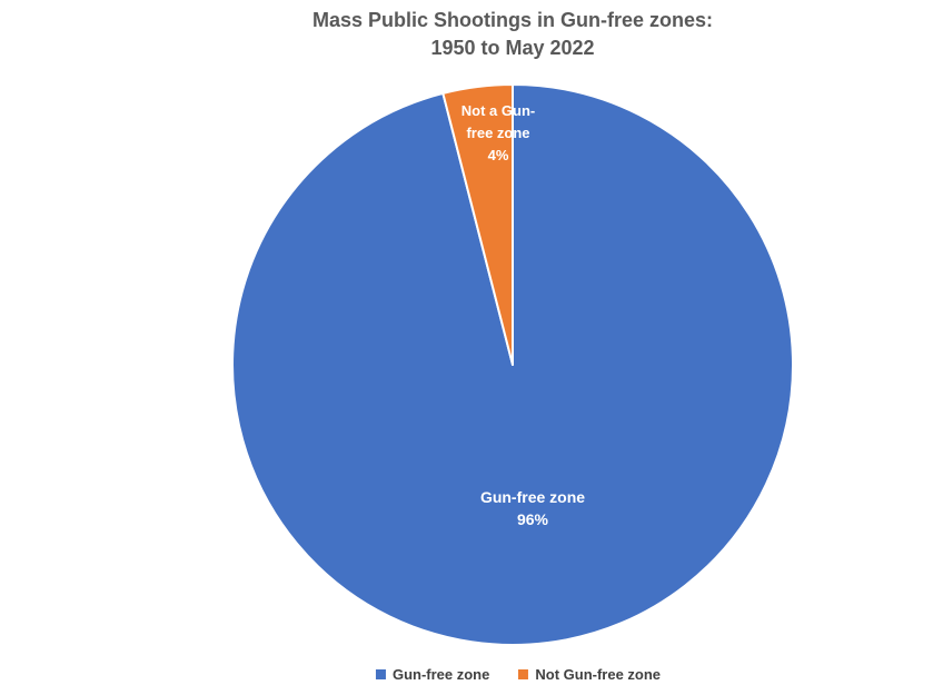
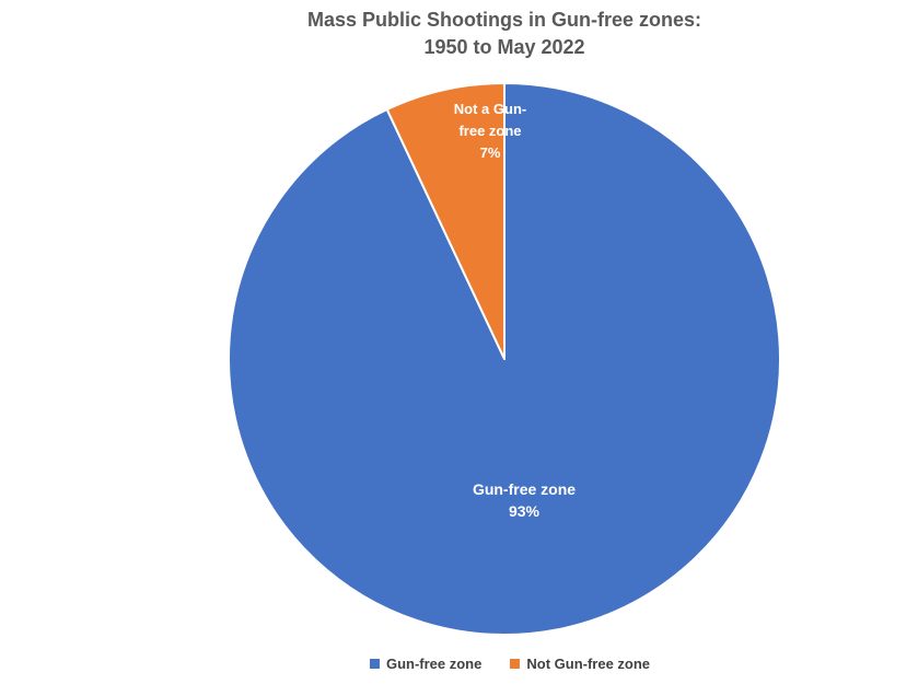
Gun-free zone: 96% -> 93%
Not Gun-free zone: 4% -> 7%
